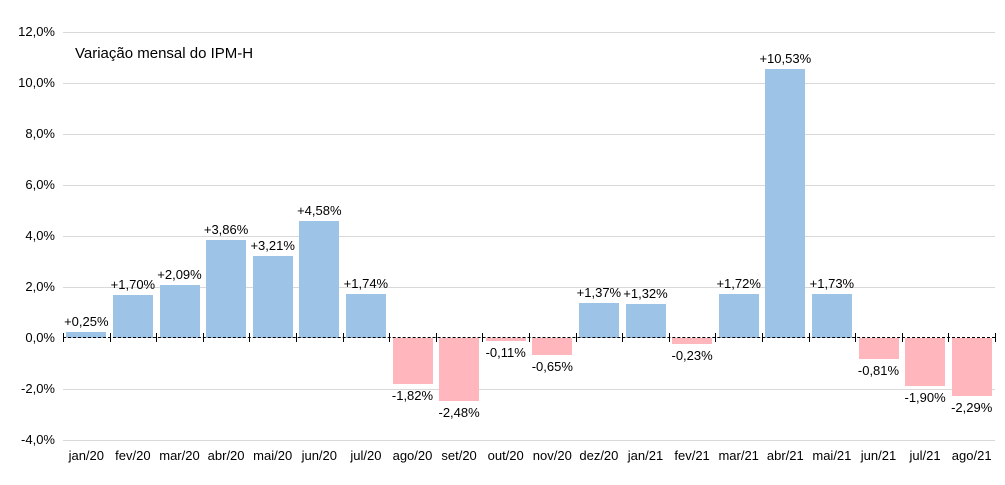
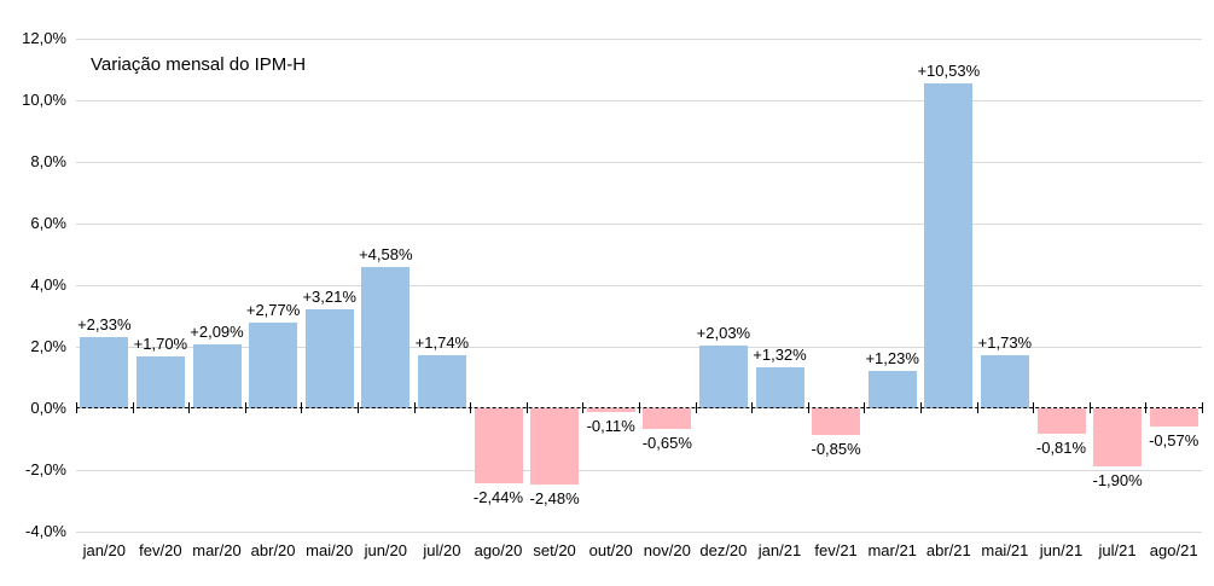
jan/20: +0,25% -> +2,33%
abr/20: +3,86% -> +2,77%
ago/20: -1,82% -> -2,44%
dez/20: +1,37% -> +2,03%
fev/21: -0,23% -> -0,85%
mar/21: +1,72% -> +1,23%
ago/21: -2,29% -> -0,57%
